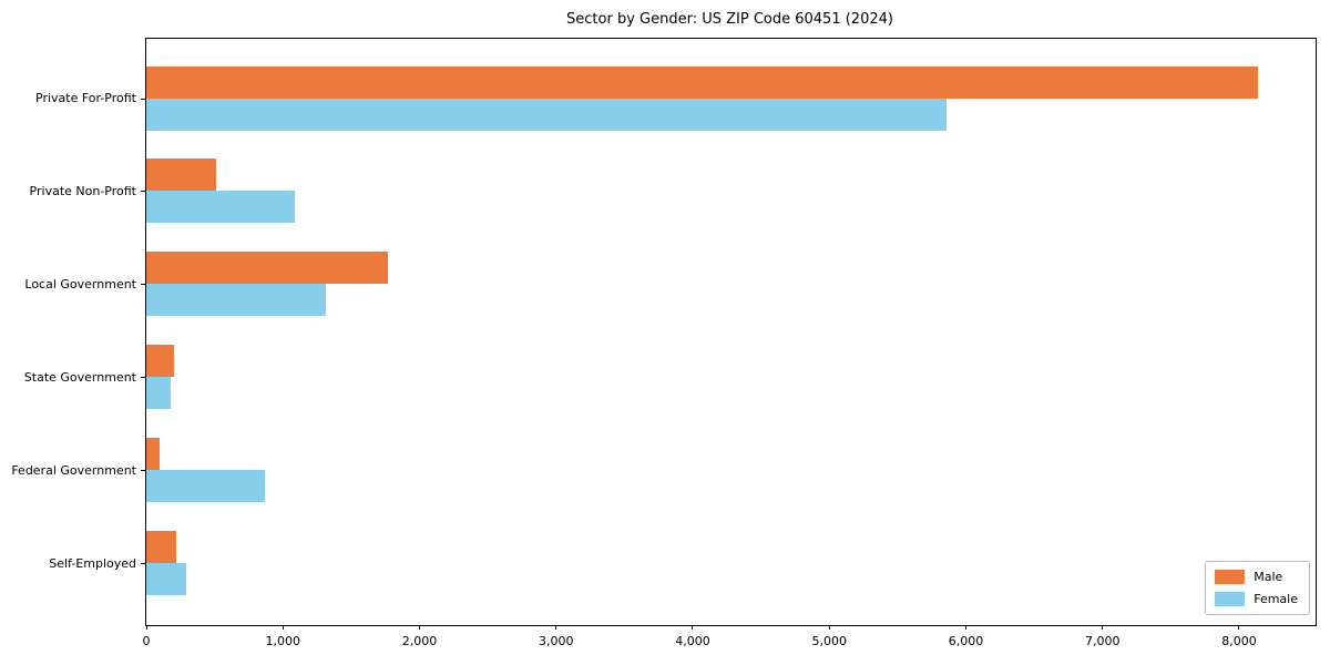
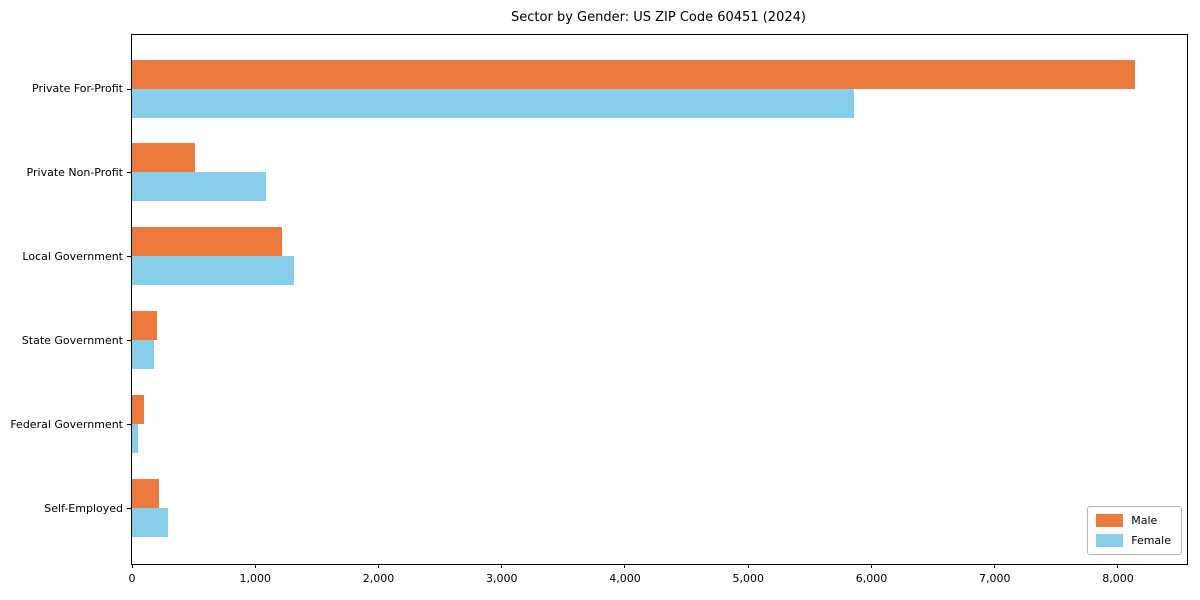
Male/Local Government: 1770 -> 1220
Female/Federal Government: 870 -> 50
